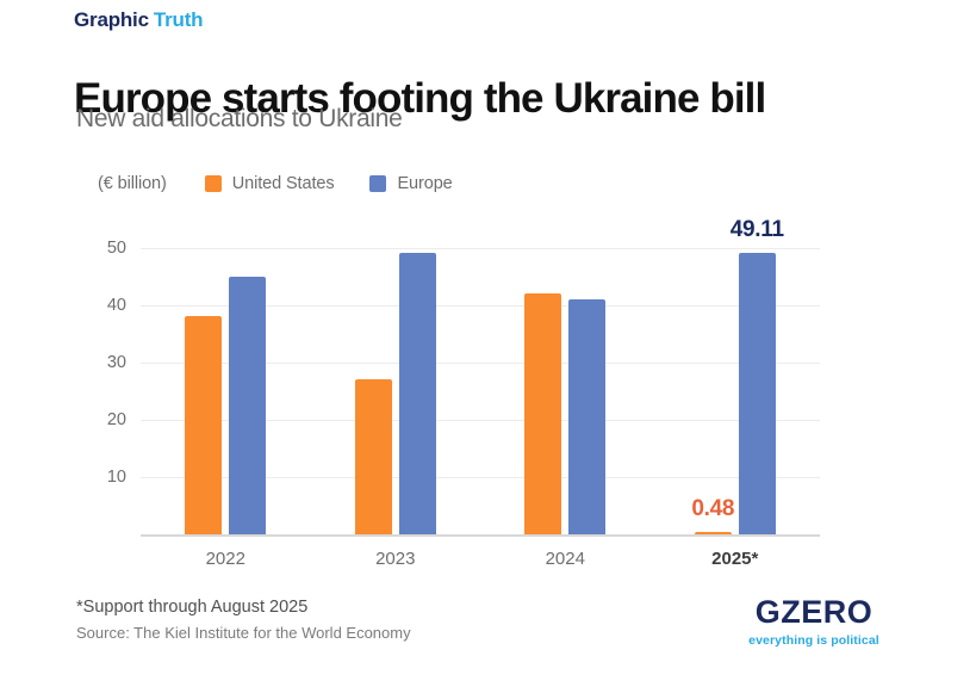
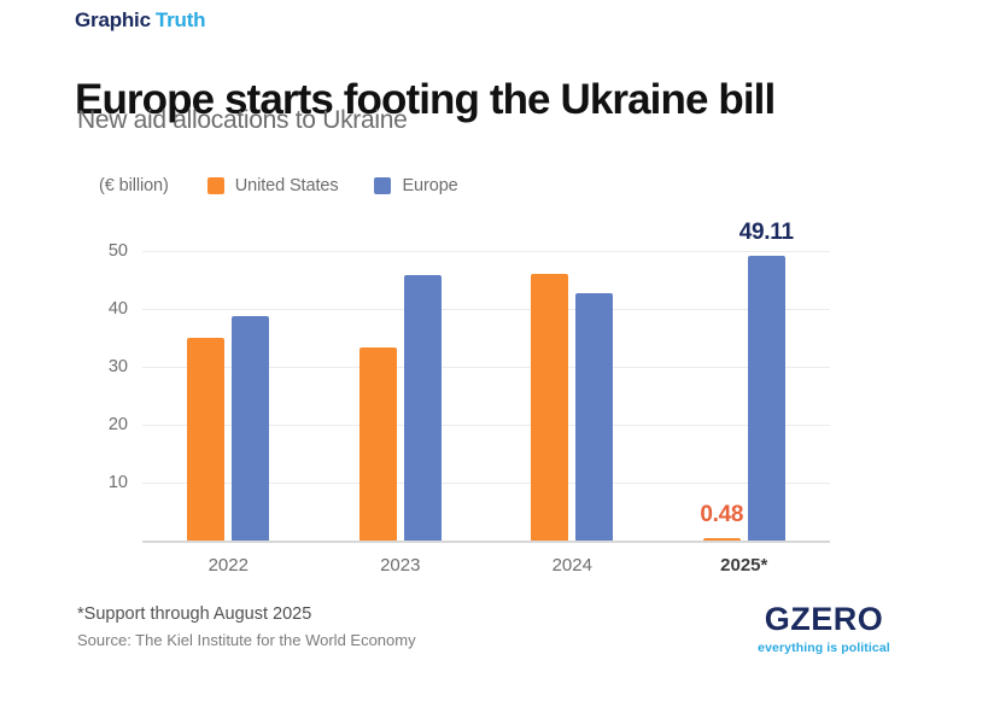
United States/2022: 38 -> 35
Europe/2022: 45 -> 39
United States/2023: 27 -> 33
Europe/2023: 49 -> 46
United States/2024: 42 -> 46
Europe/2024: 41 -> 43
